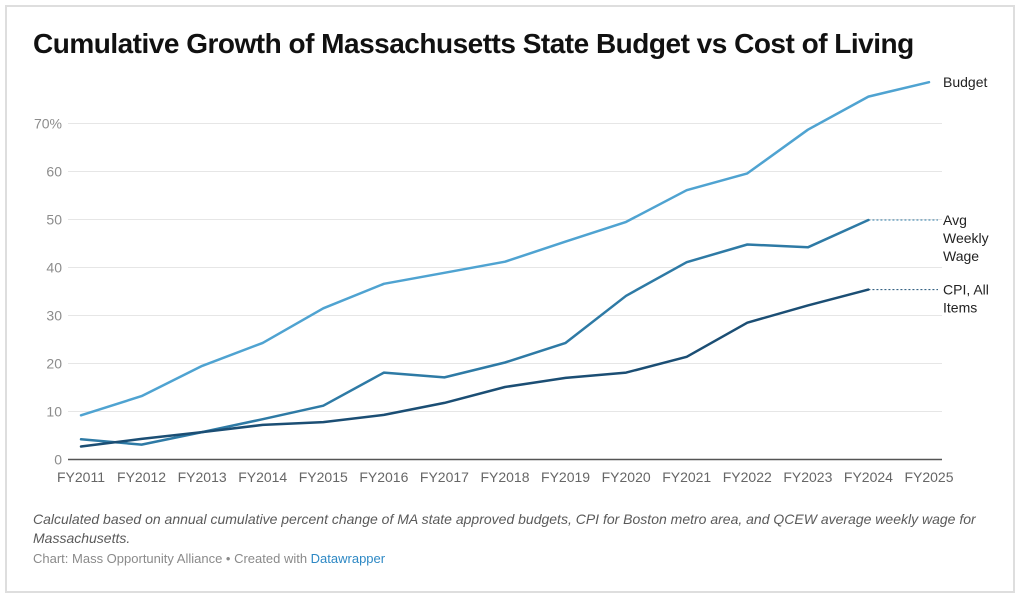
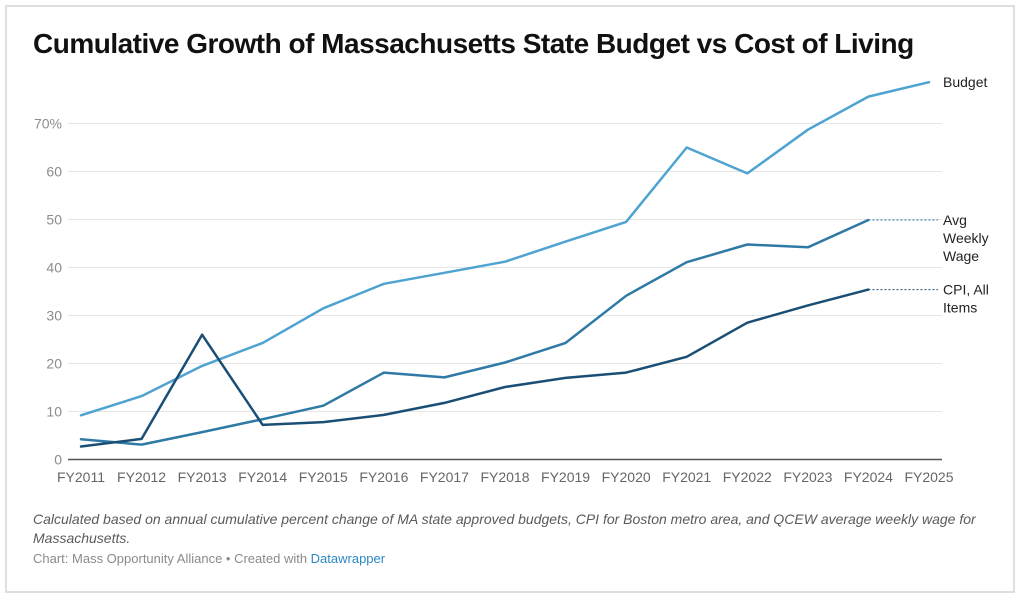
CPI, All Items/FY2013: 6% -> 26%
Budget/FY2021: 56% -> 65%
